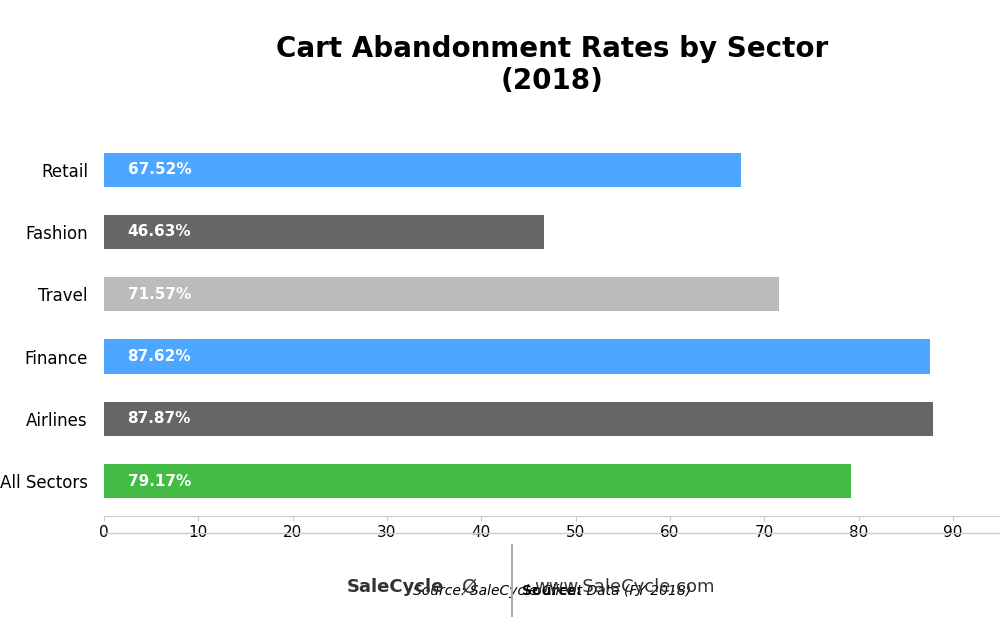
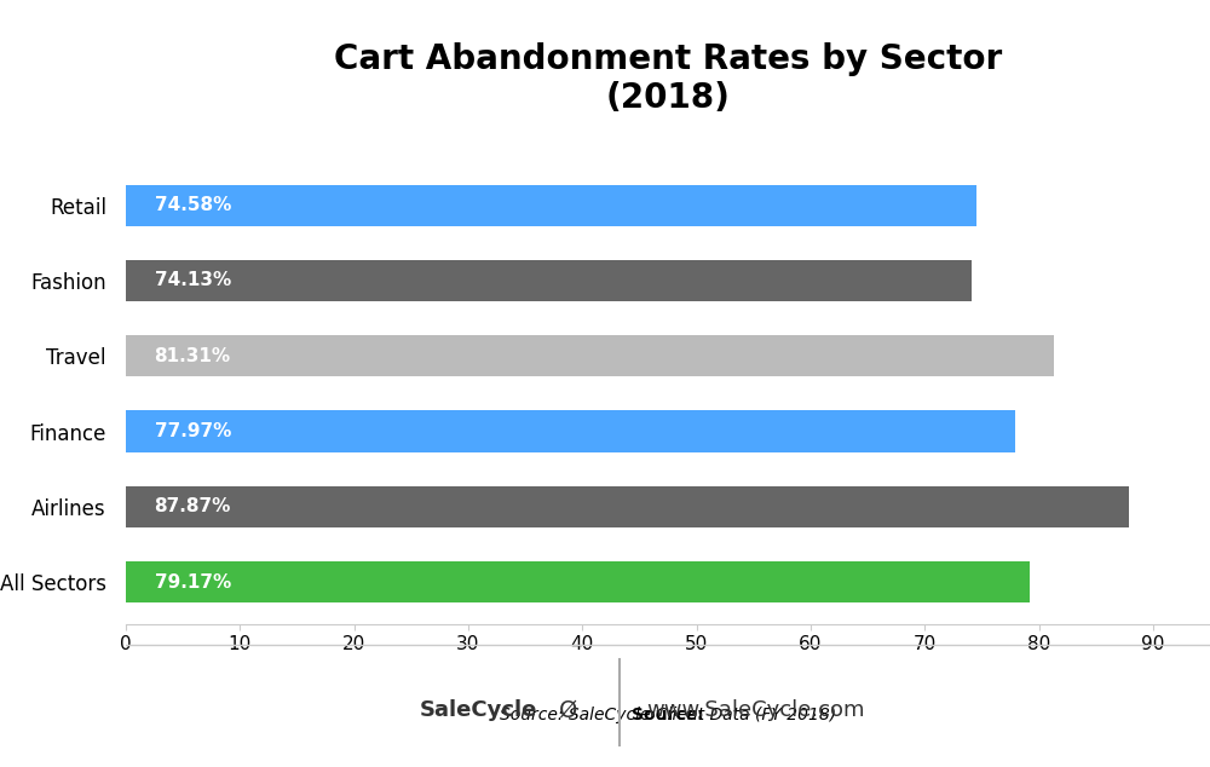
Retail: 67.52% -> 74.58%
Fashion: 46.63% -> 74.13%
Travel: 71.57% -> 81.31%
Finance: 87.62% -> 77.97%
